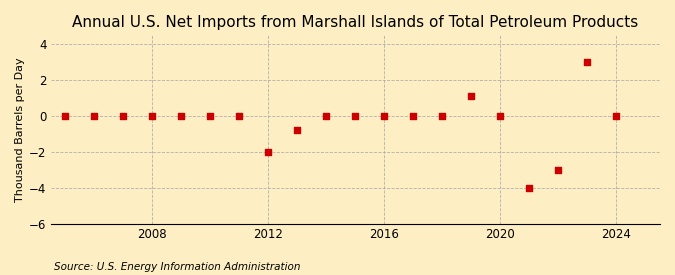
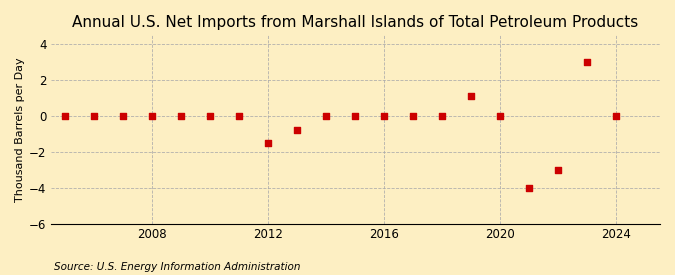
2012: -2.0 -> -1.5
